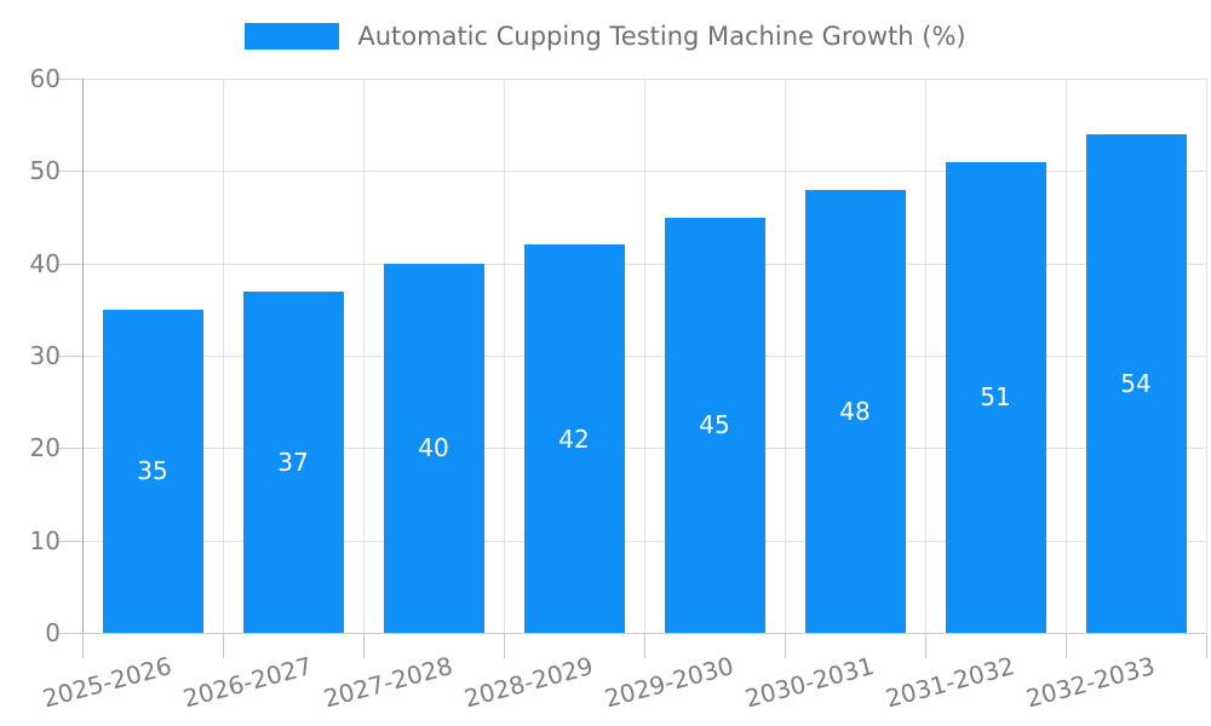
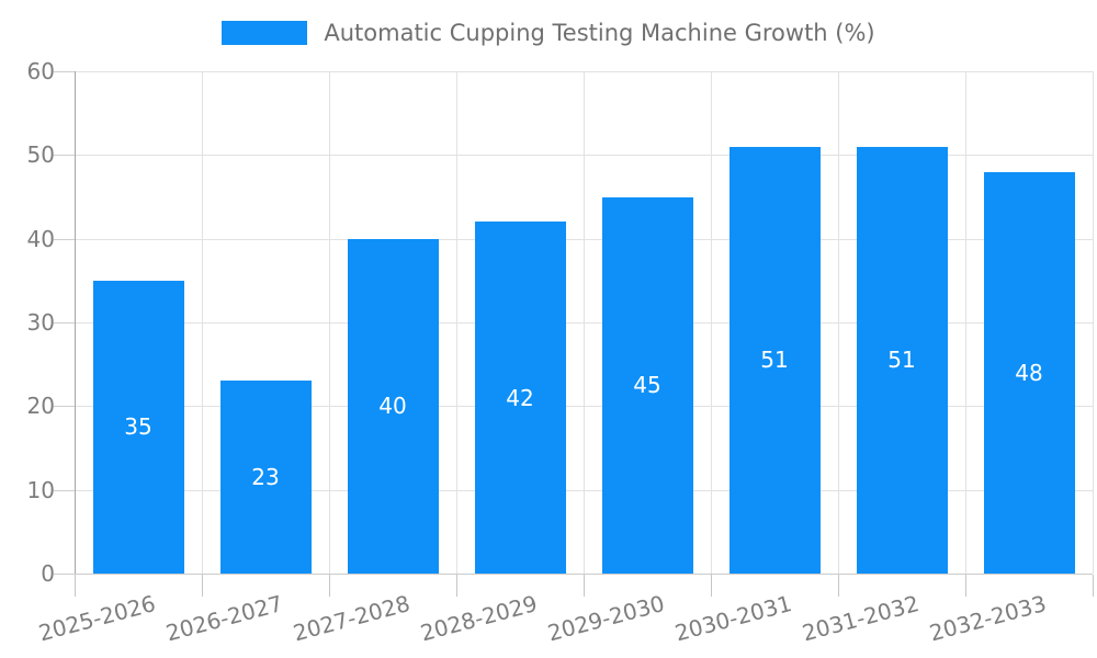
2026-2027: 37 -> 23
2030-2031: 48 -> 51
2032-2033: 54 -> 48
